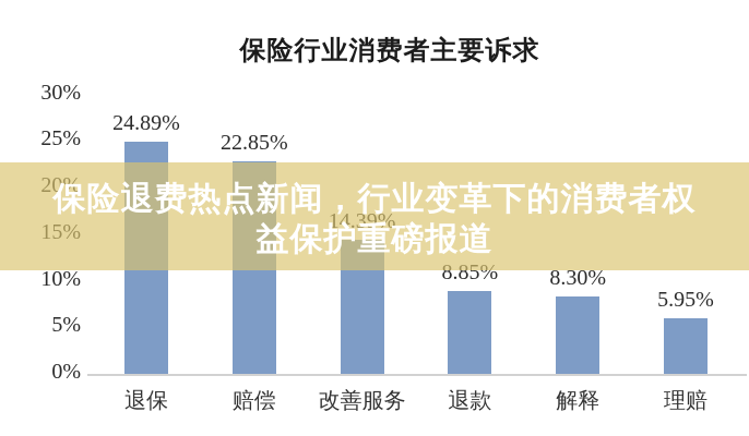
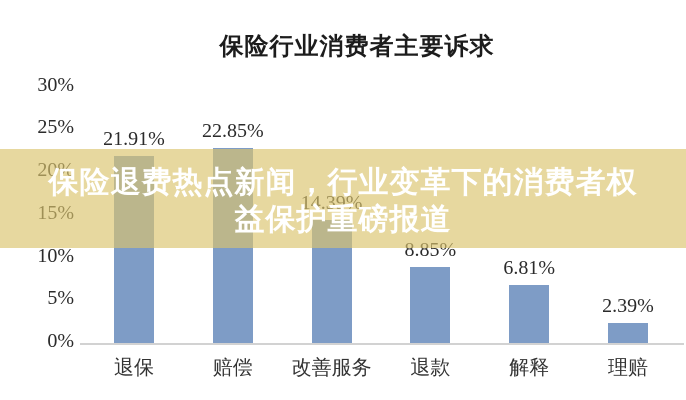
退保: 24.89% -> 21.91%
解释: 8.30% -> 6.81%
理赔: 5.95% -> 2.39%
